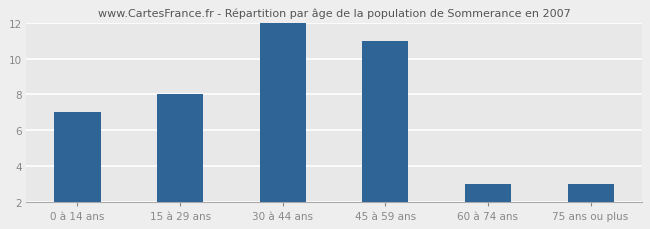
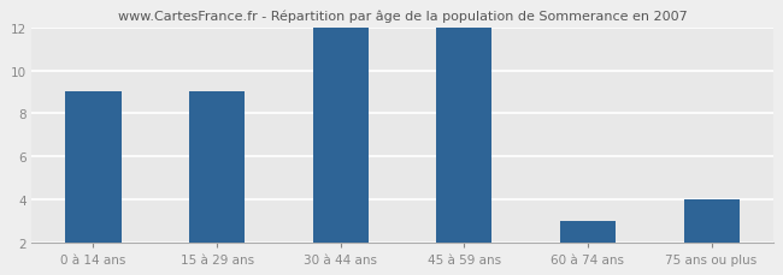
0 à 14 ans: 7 -> 9
15 à 29 ans: 8 -> 9
45 à 59 ans: 11 -> 12
75 ans ou plus: 3 -> 4
